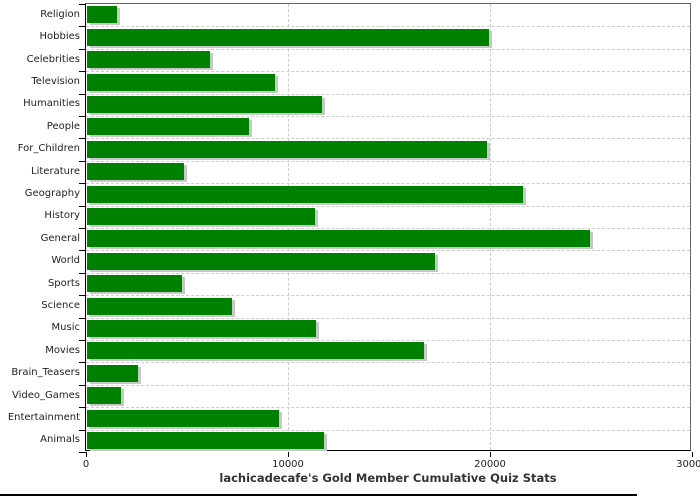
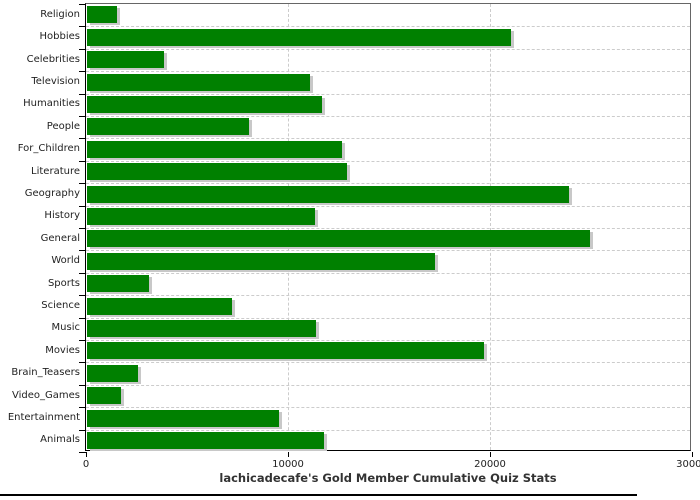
Hobbies: 19900 -> 21000
Celebrities: 6100 -> 3800
Television: 9300 -> 11000
For_Children: 19800 -> 12600
Literature: 4800 -> 12800
Geography: 21600 -> 23800
Sports: 4700 -> 3000
Movies: 16700 -> 19600
